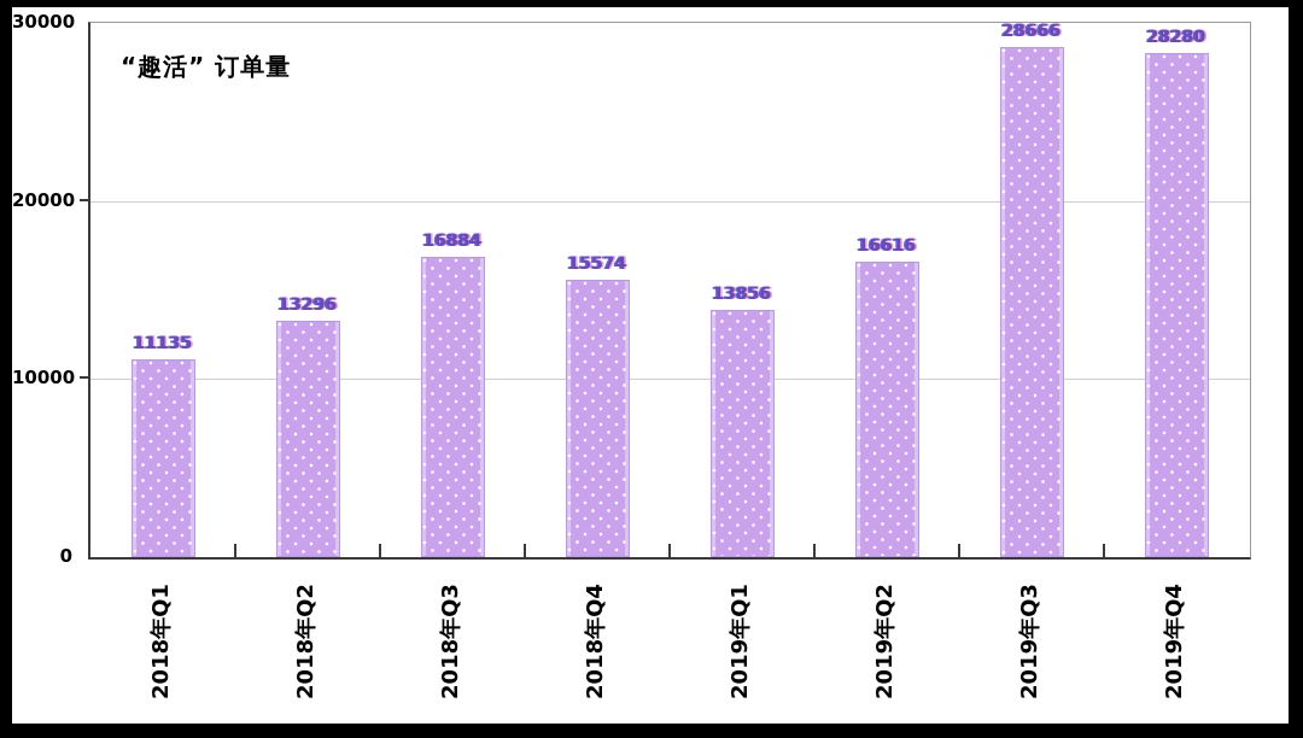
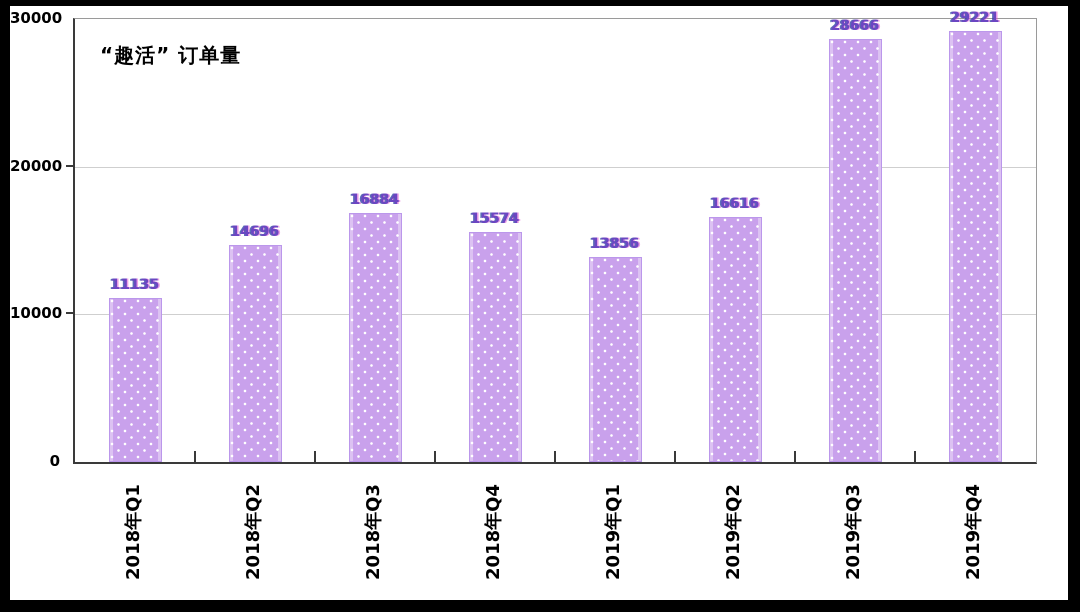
2018年Q2: 13296 -> 14696
2019年Q4: 28280 -> 29221
